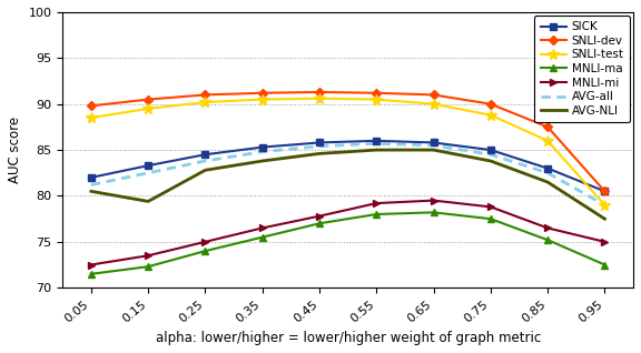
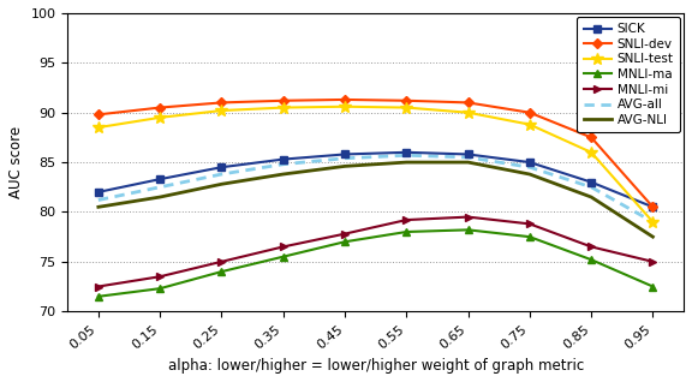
AVG-NLI/0.15: 79.4 -> 81.5
